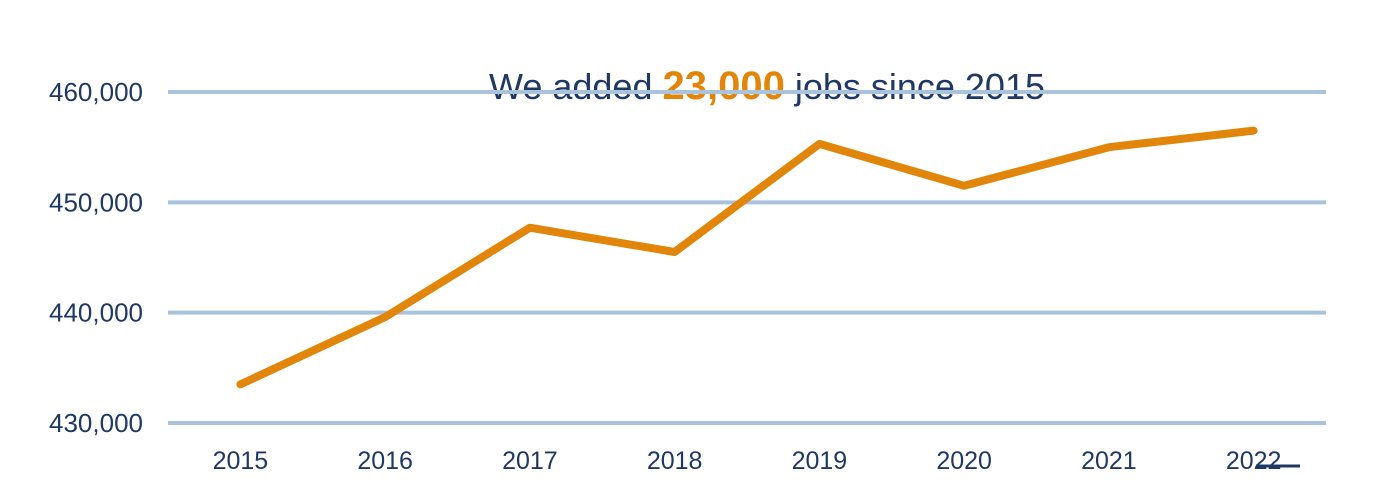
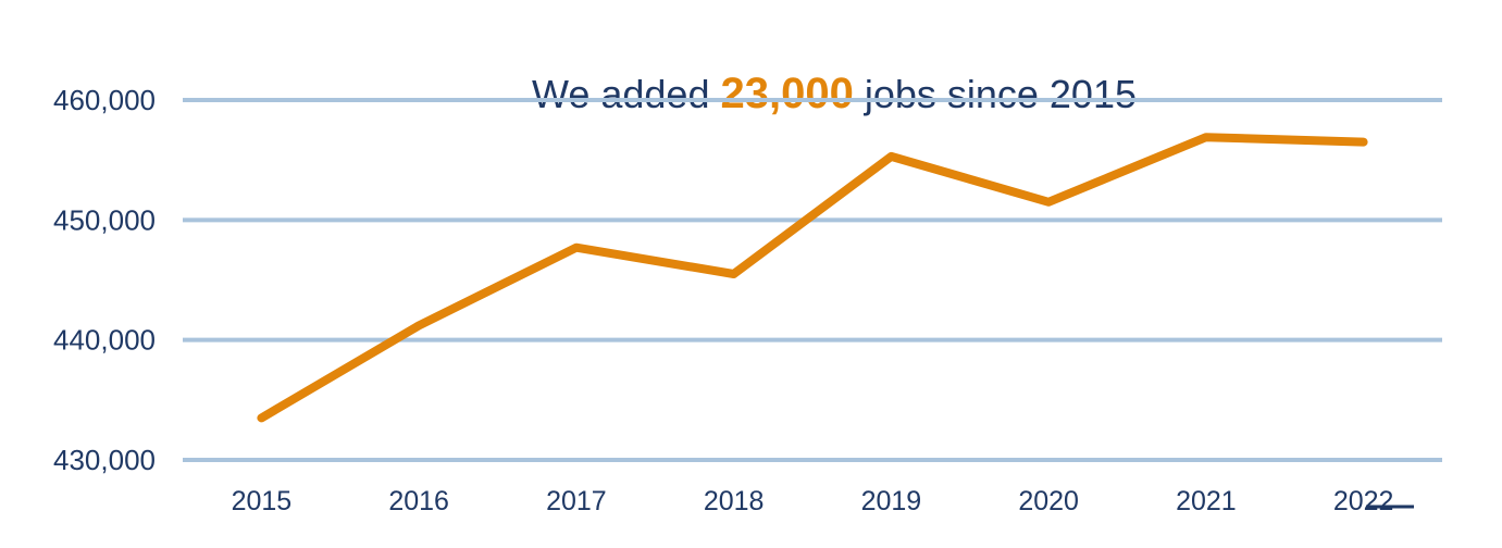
2016: 439600 -> 441200
2021: 455000 -> 456900
